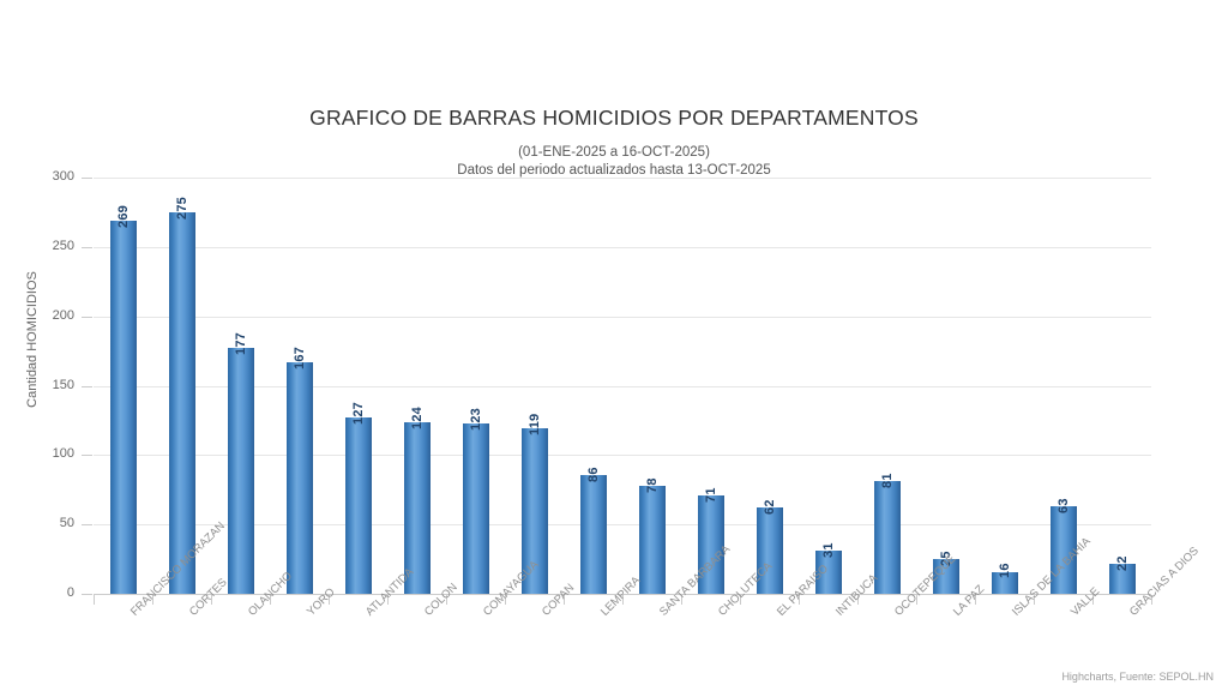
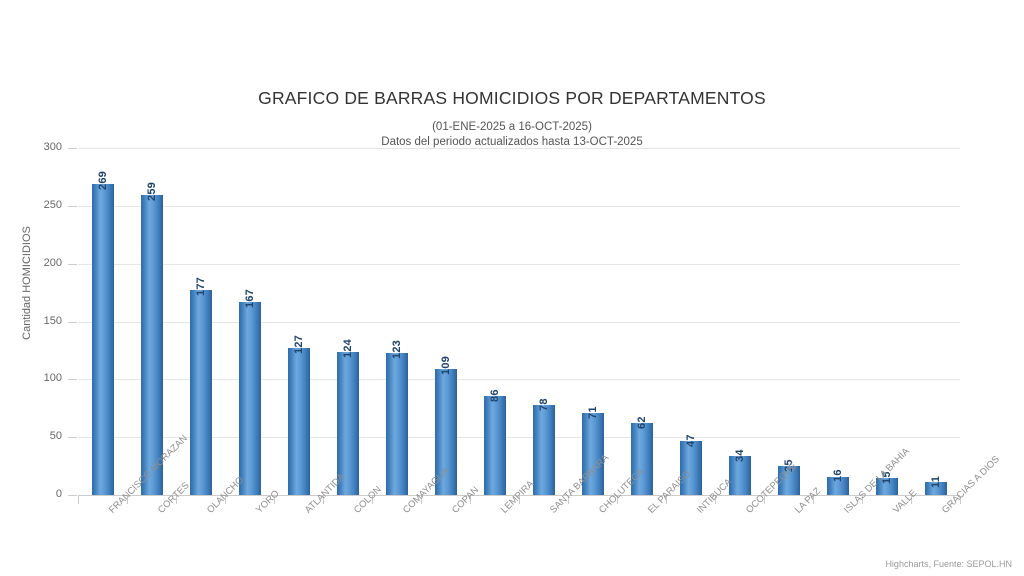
CORTES: 275 -> 259
COPAN: 119 -> 109
INTIBUCA: 31 -> 47
OCOTEPEQUE: 81 -> 34
VALLE: 63 -> 15
GRACIAS A DIOS: 22 -> 11
